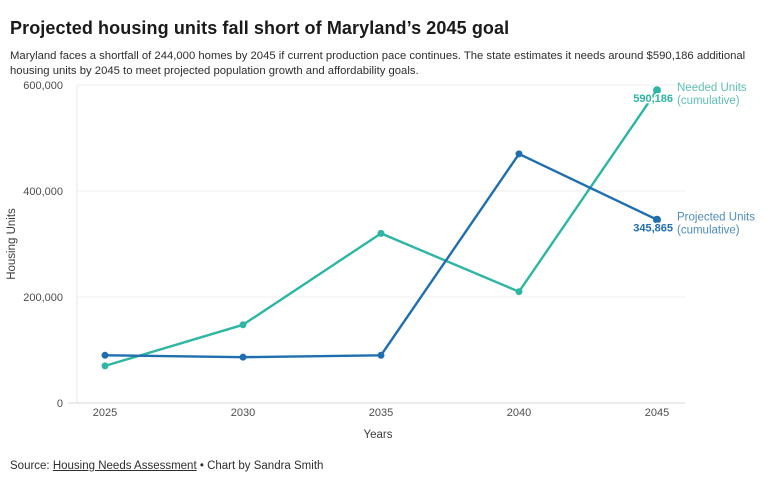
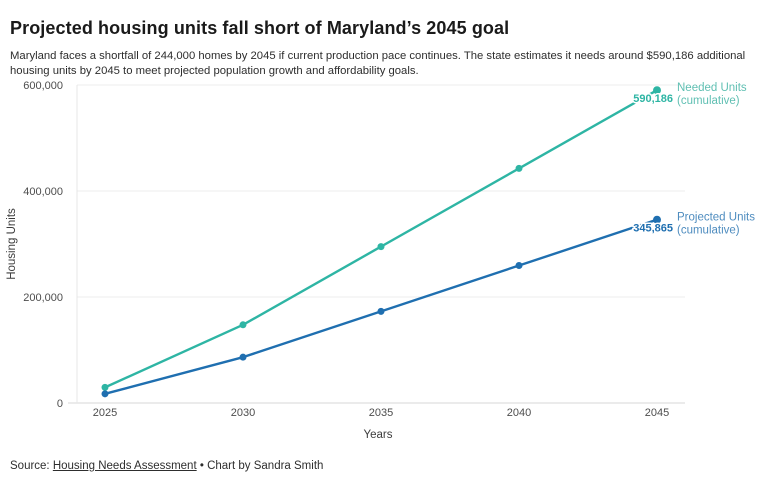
Needed Units (cumulative)/2025: 70000 -> 30000
Projected Units (cumulative)/2025: 90000 -> 20000
Needed Units (cumulative)/2035: 320000 -> 300000
Projected Units (cumulative)/2035: 90000 -> 170000
Needed Units (cumulative)/2040: 210000 -> 440000
Projected Units (cumulative)/2040: 470000 -> 260000
